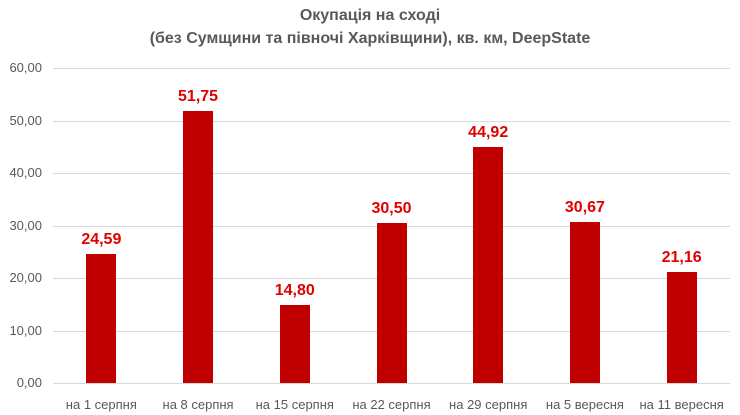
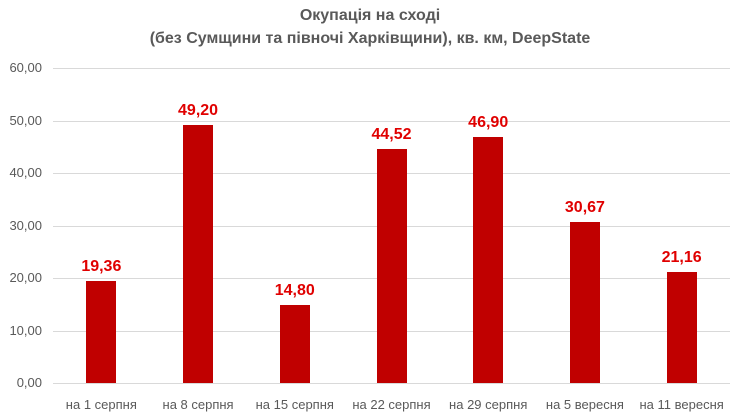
на 1 серпня: 24,59 -> 19,36
на 8 серпня: 51,75 -> 49,20
на 22 серпня: 30,50 -> 44,52
на 29 серпня: 44,92 -> 46,90
